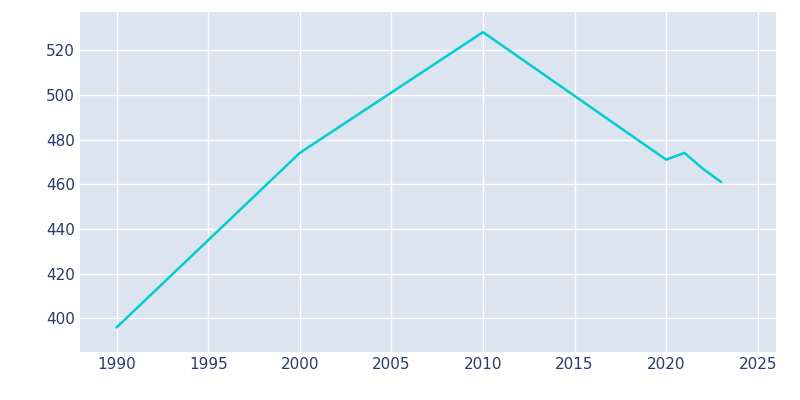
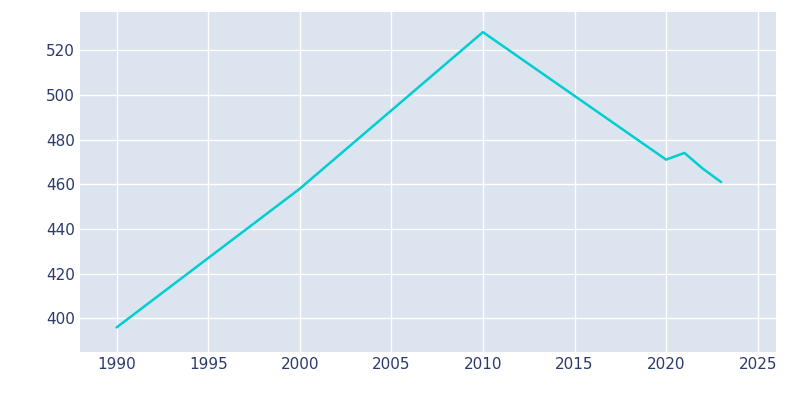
2000: 474 -> 458
